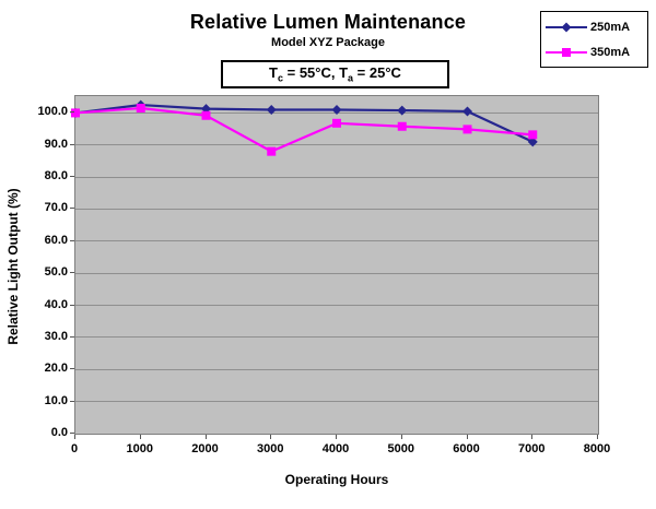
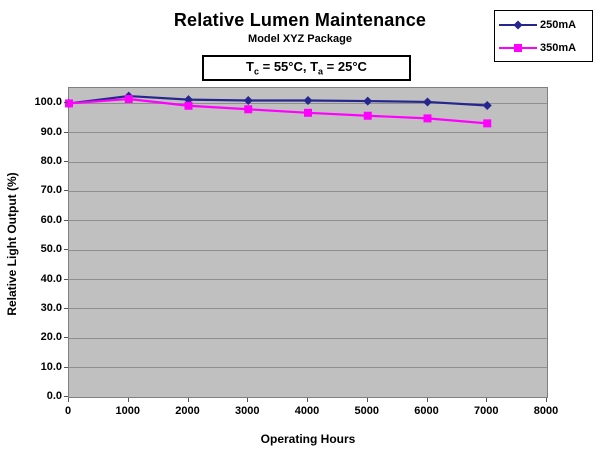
350mA/3000: 88 -> 98
250mA/7000: 91 -> 99
